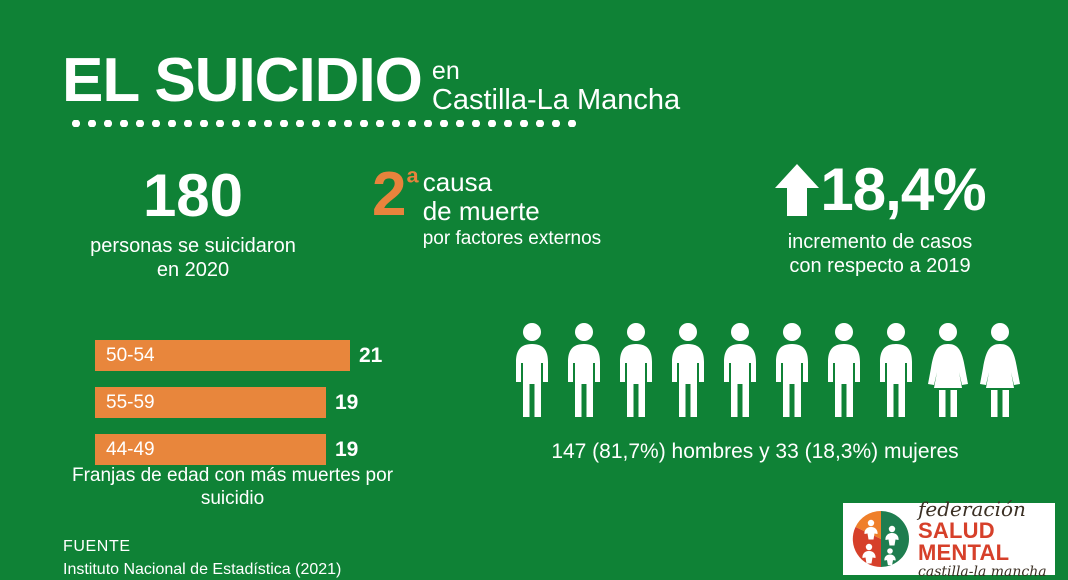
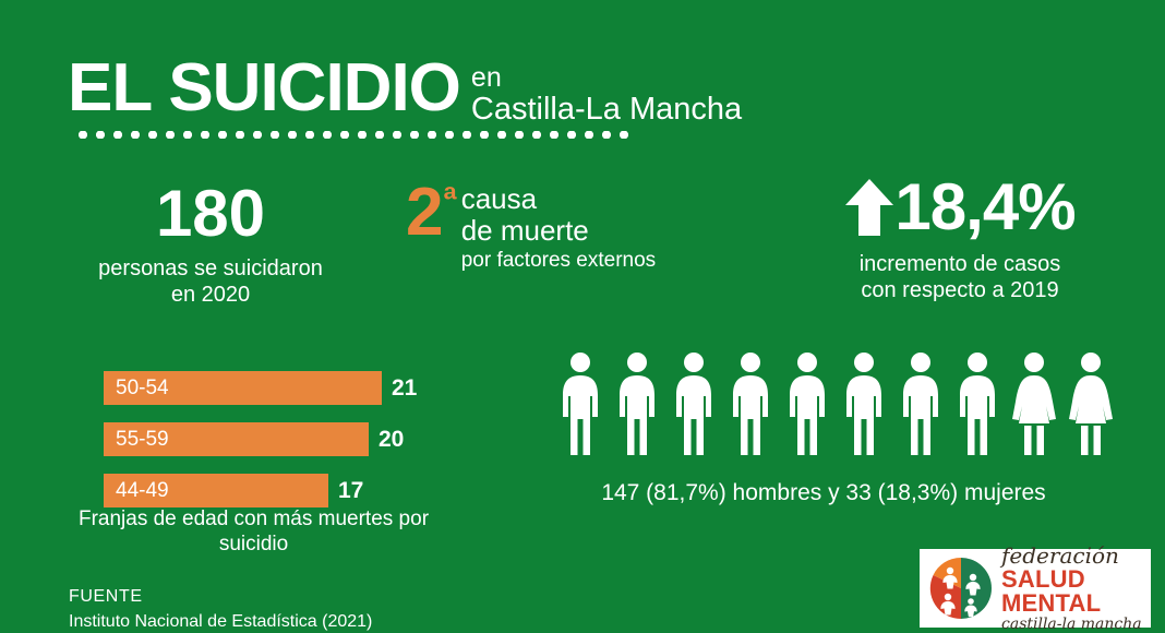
55-59: 19 -> 20
44-49: 19 -> 17
